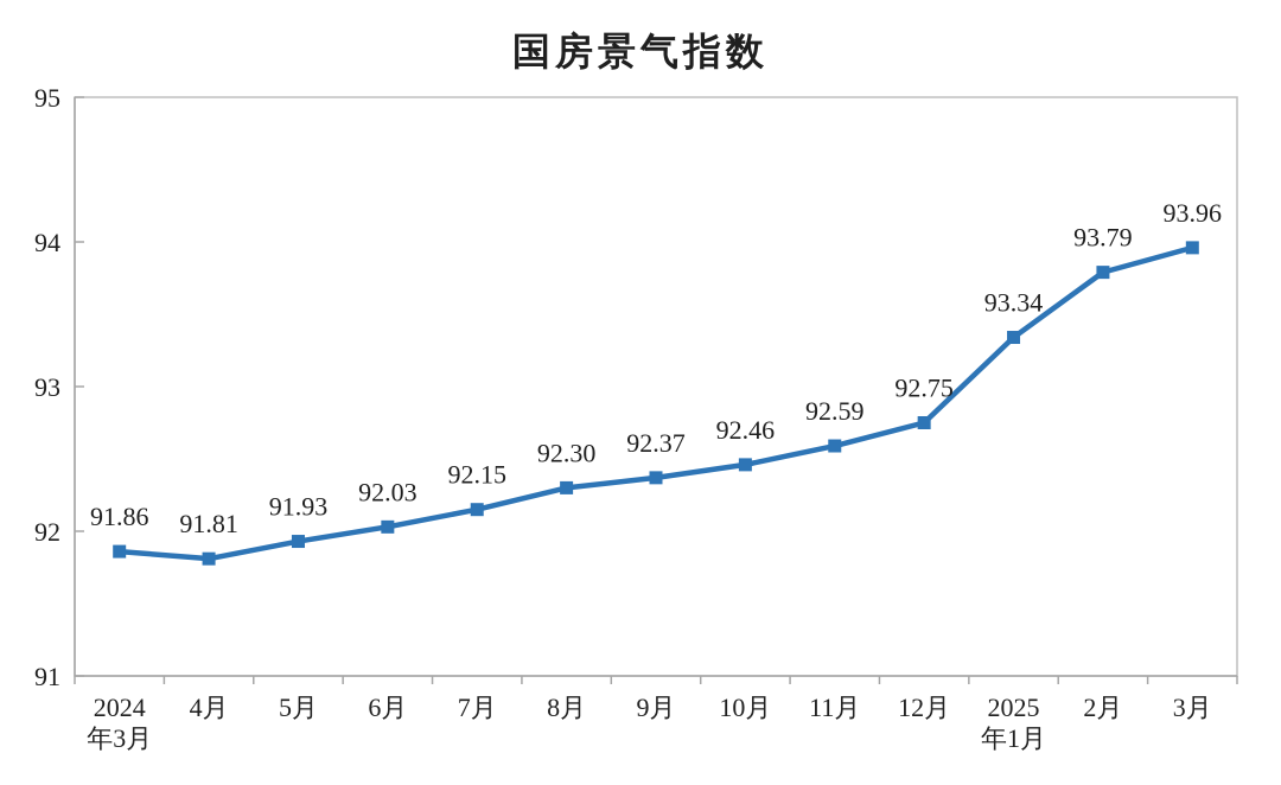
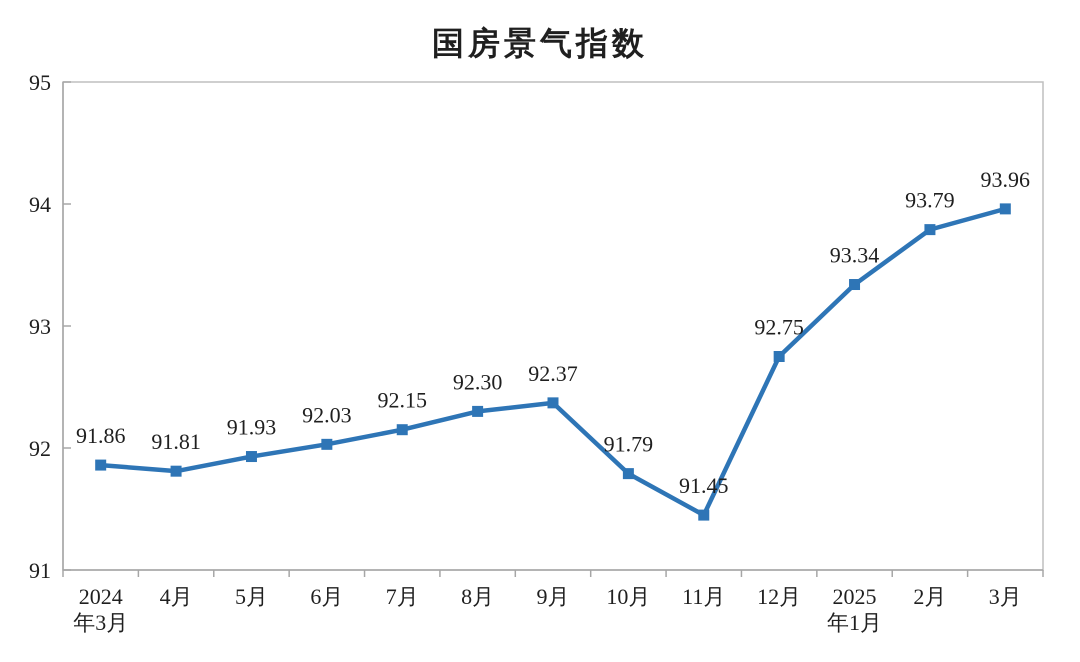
10月: 92.46 -> 91.79
11月: 92.59 -> 91.45
